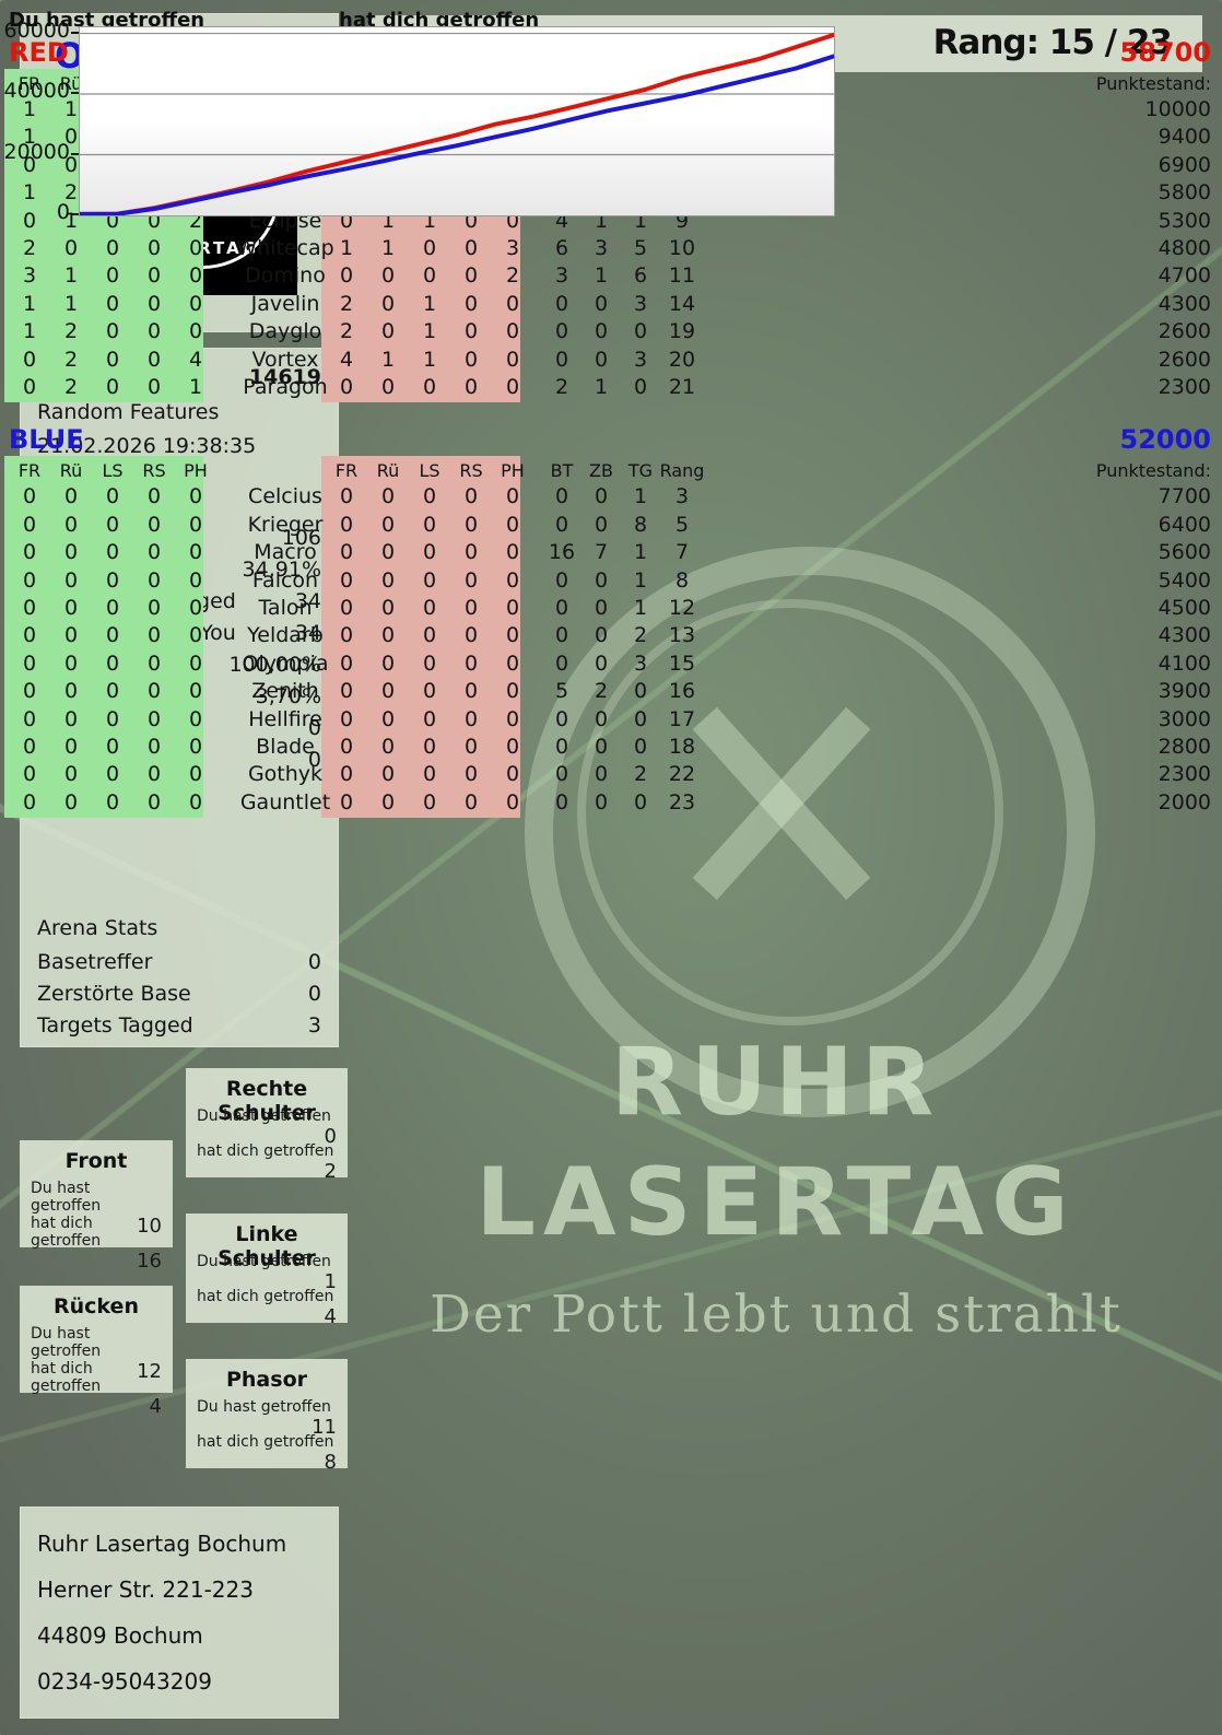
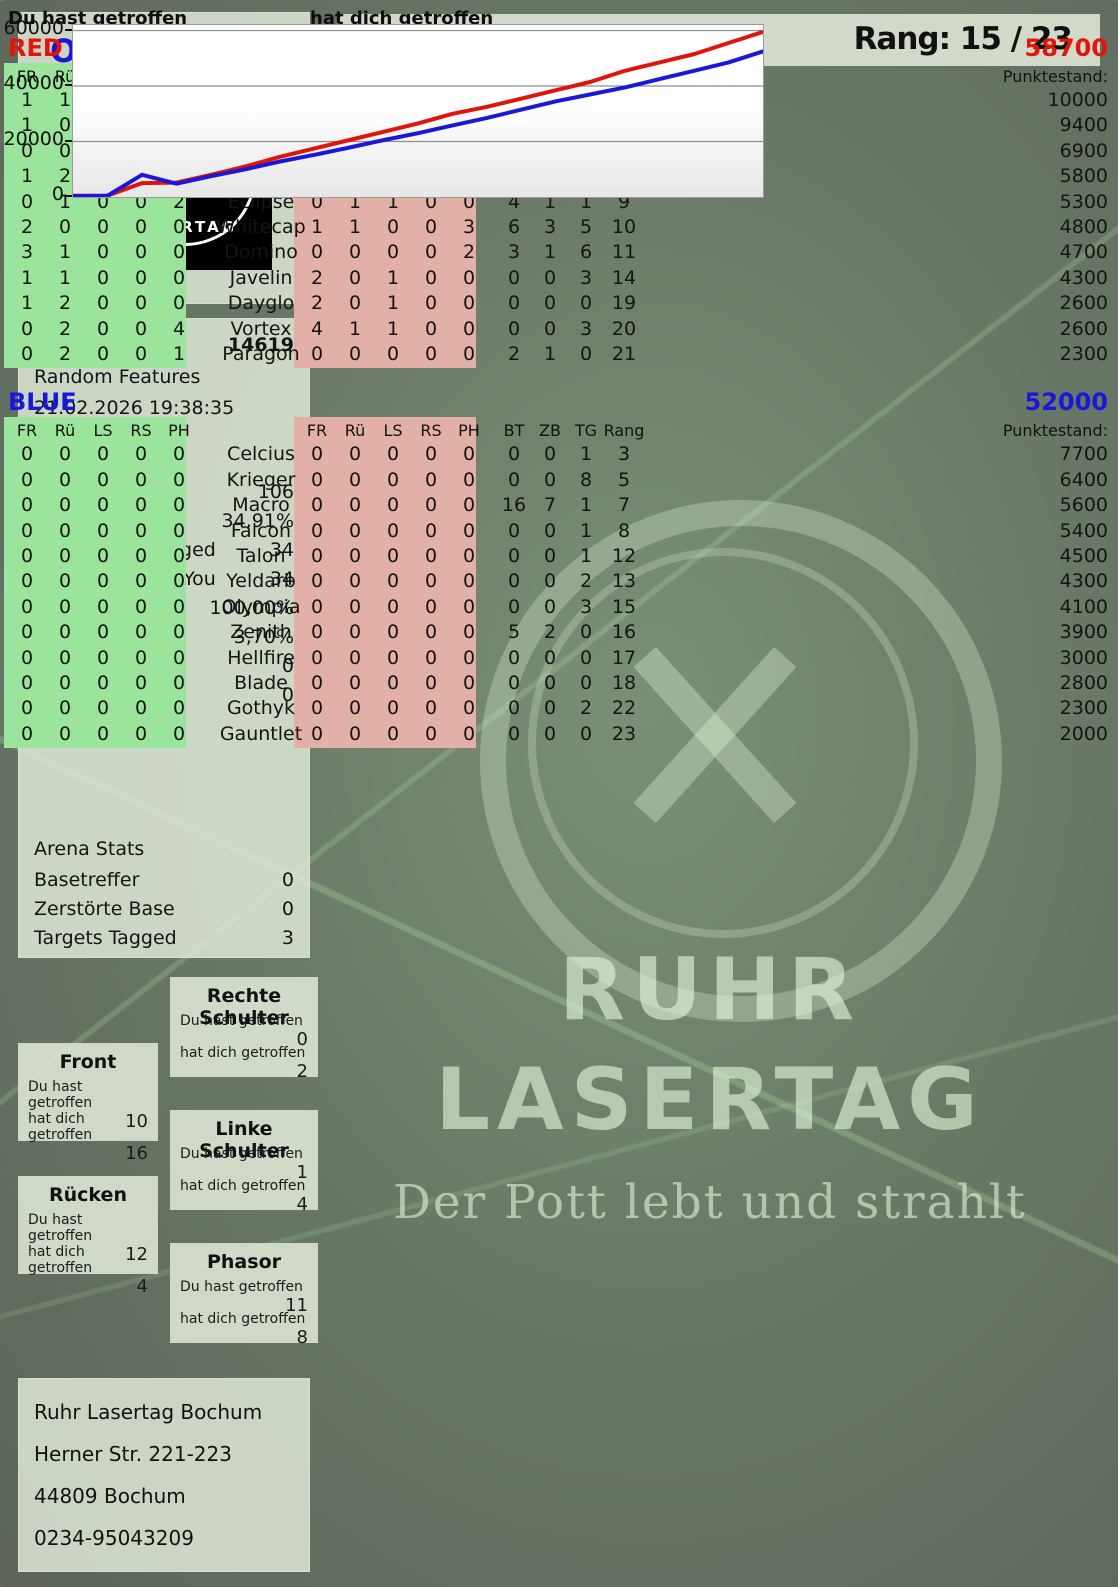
RED/10: 2000 -> 5000
BLUE/10: 2000 -> 8000
